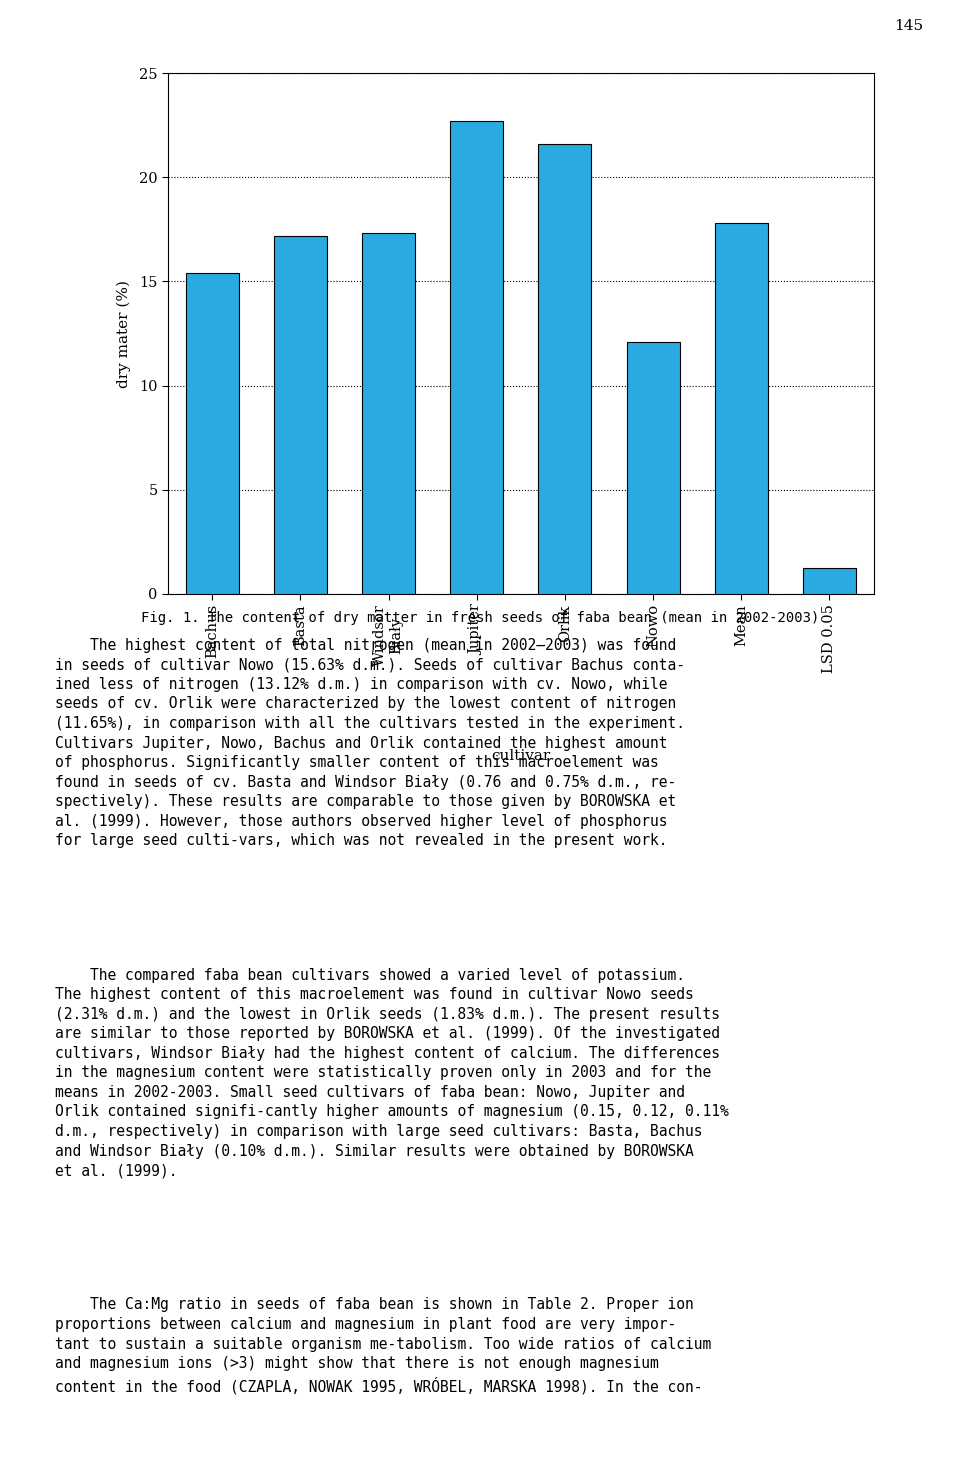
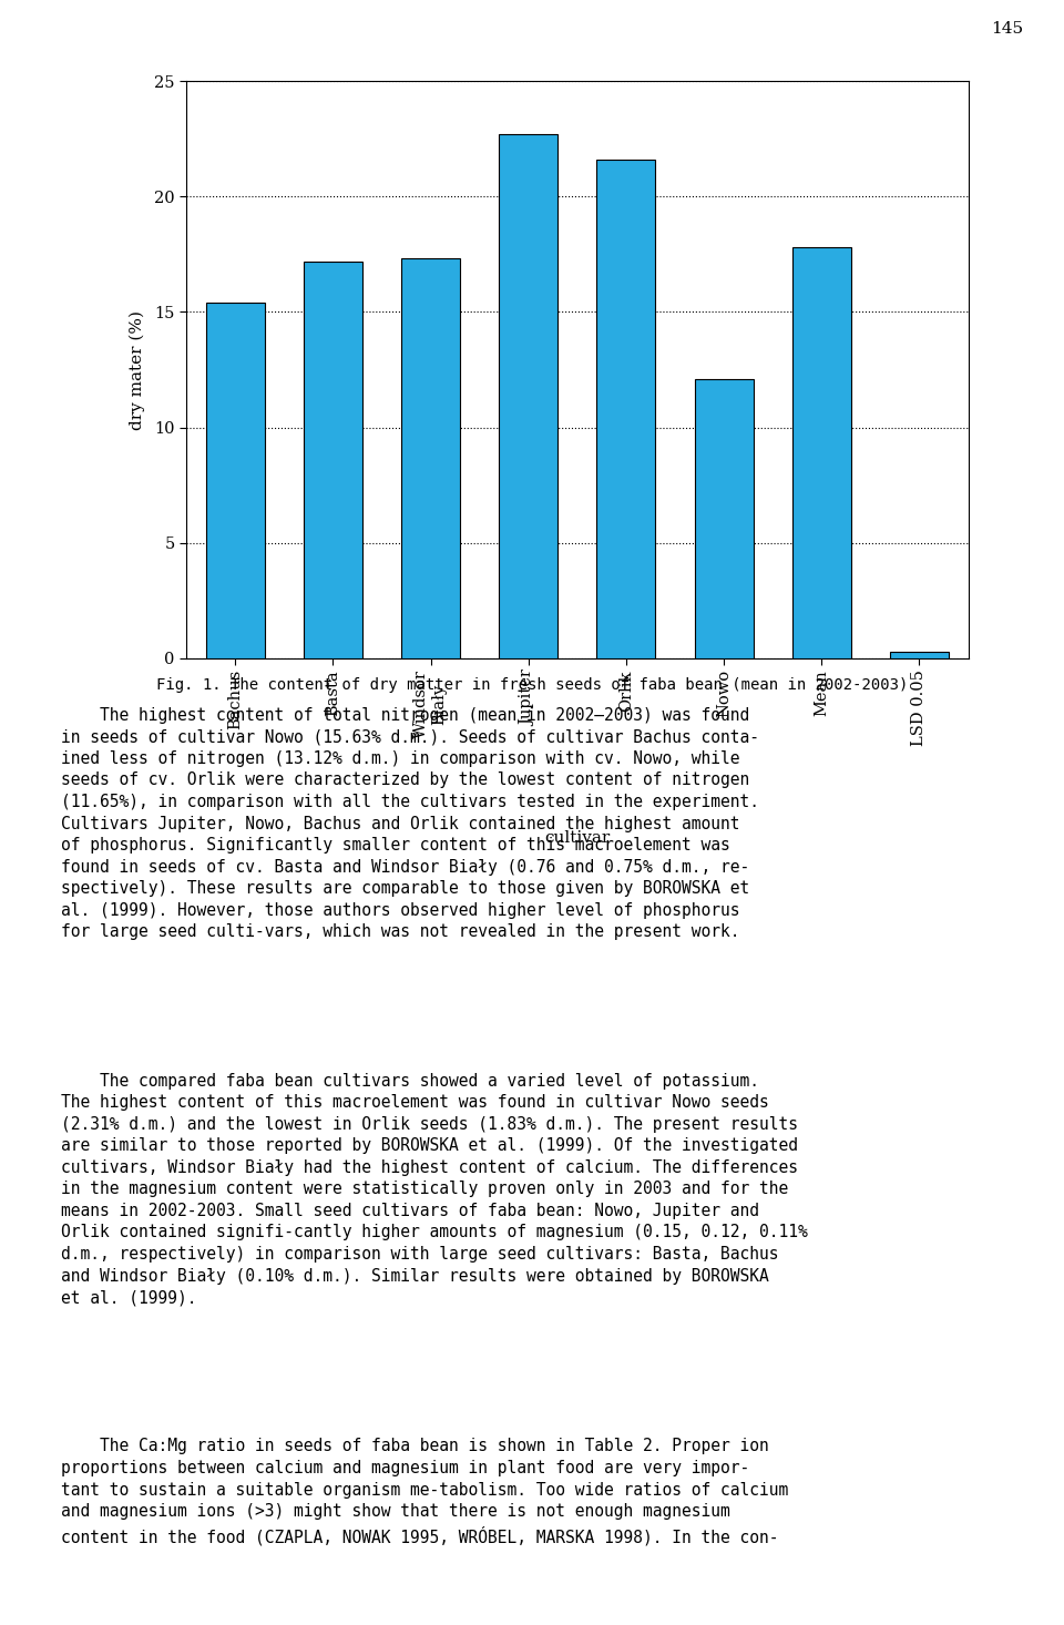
LSD 0.05: 1.25 -> 0.28
